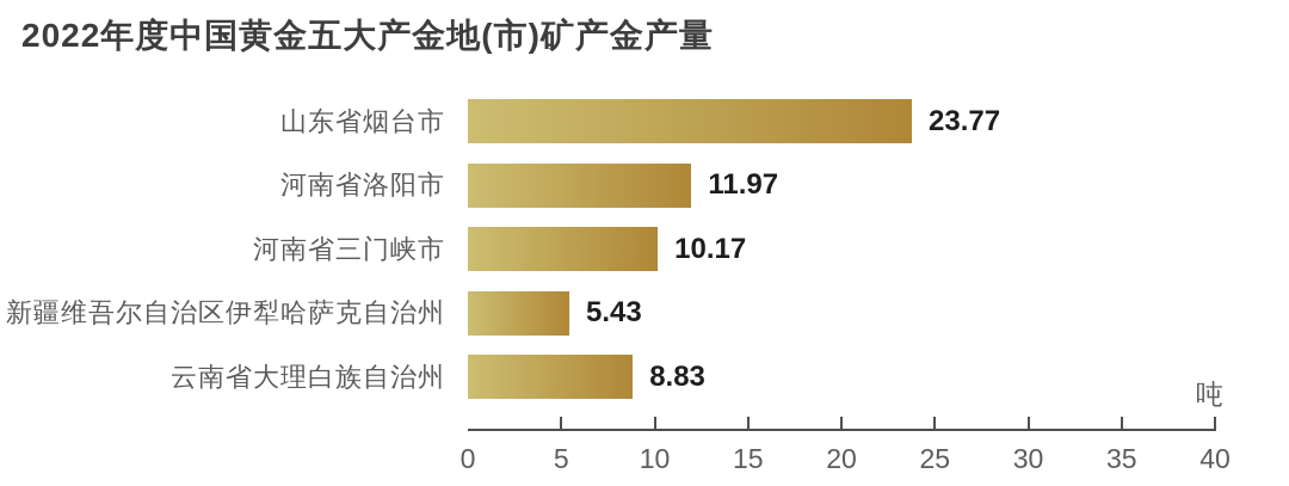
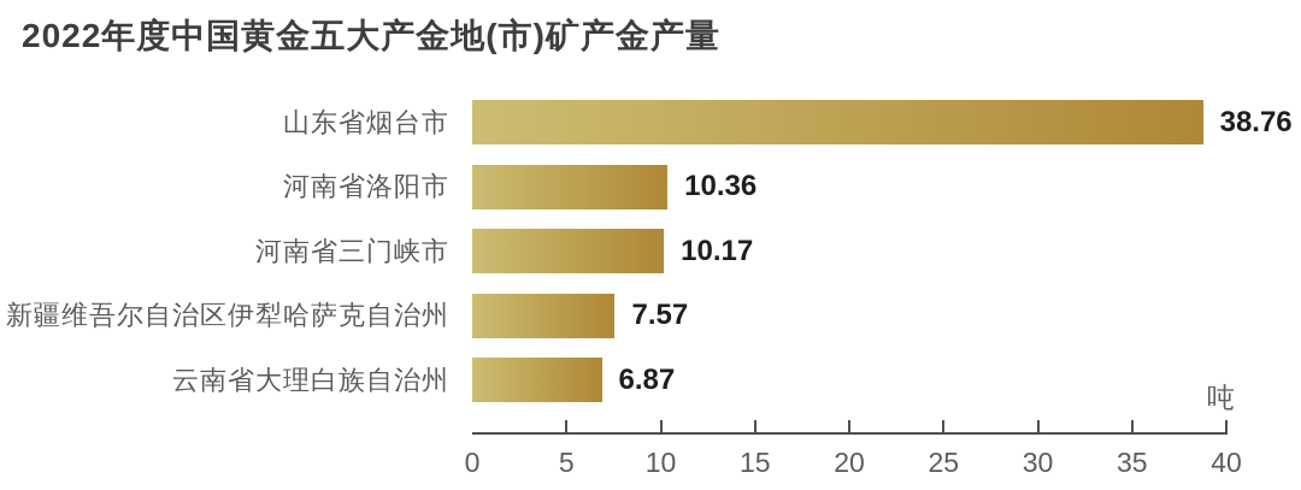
山东省烟台市: 23.77 -> 38.76
河南省洛阳市: 11.97 -> 10.36
新疆维吾尔自治区伊犁哈萨克自治州: 5.43 -> 7.57
云南省大理白族自治州: 8.83 -> 6.87
